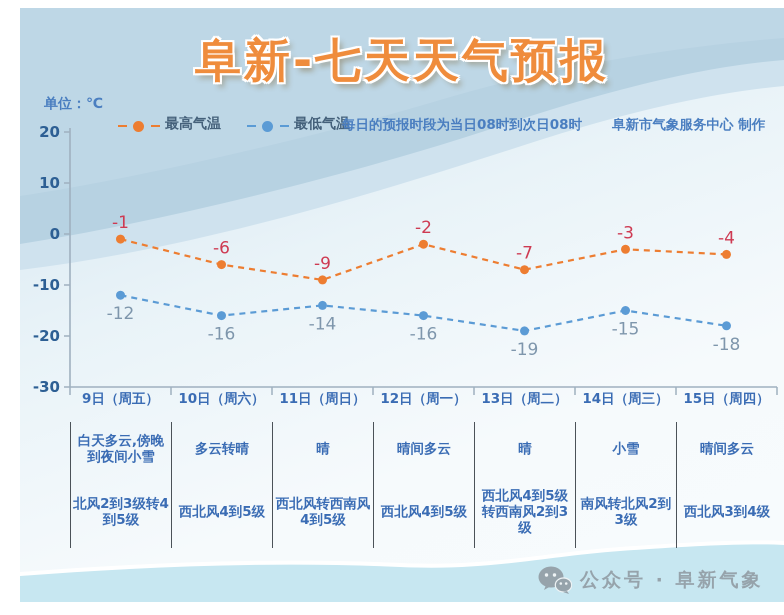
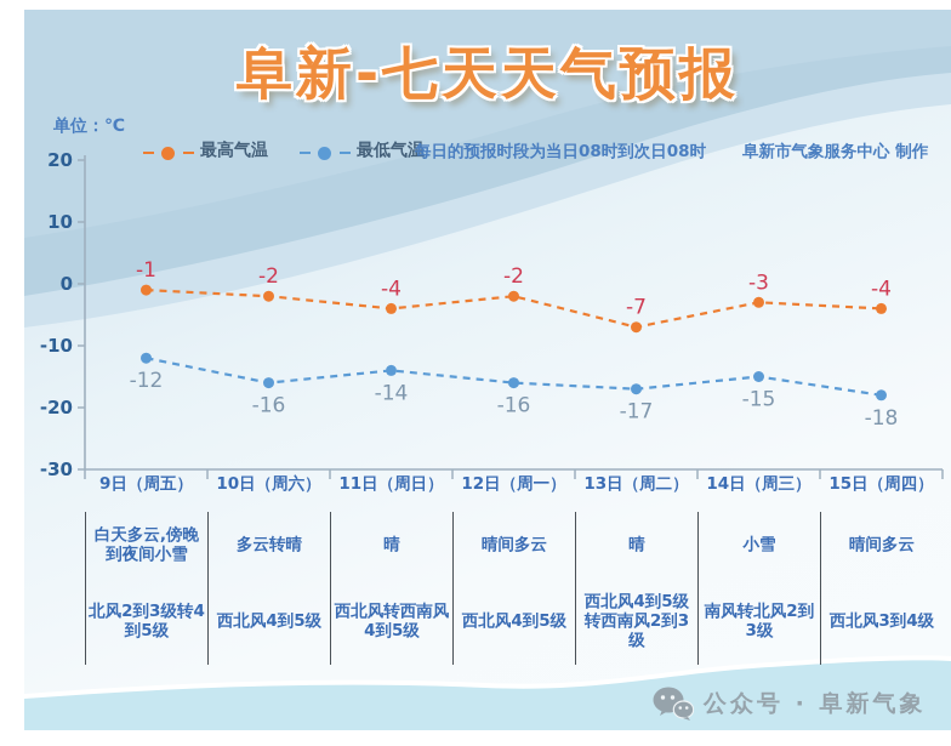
最高气温/10日（周六）: -6 -> -2
最高气温/11日（周日）: -9 -> -4
最低气温/13日（周二）: -19 -> -17
